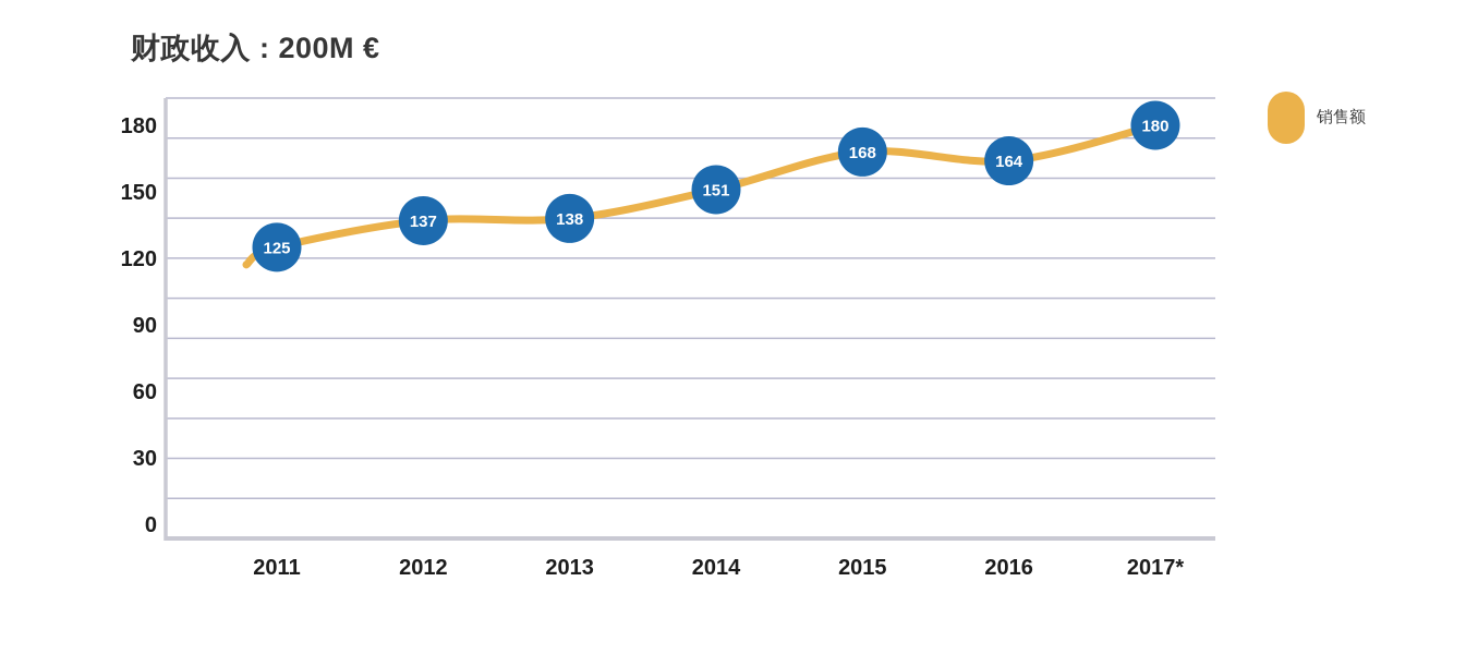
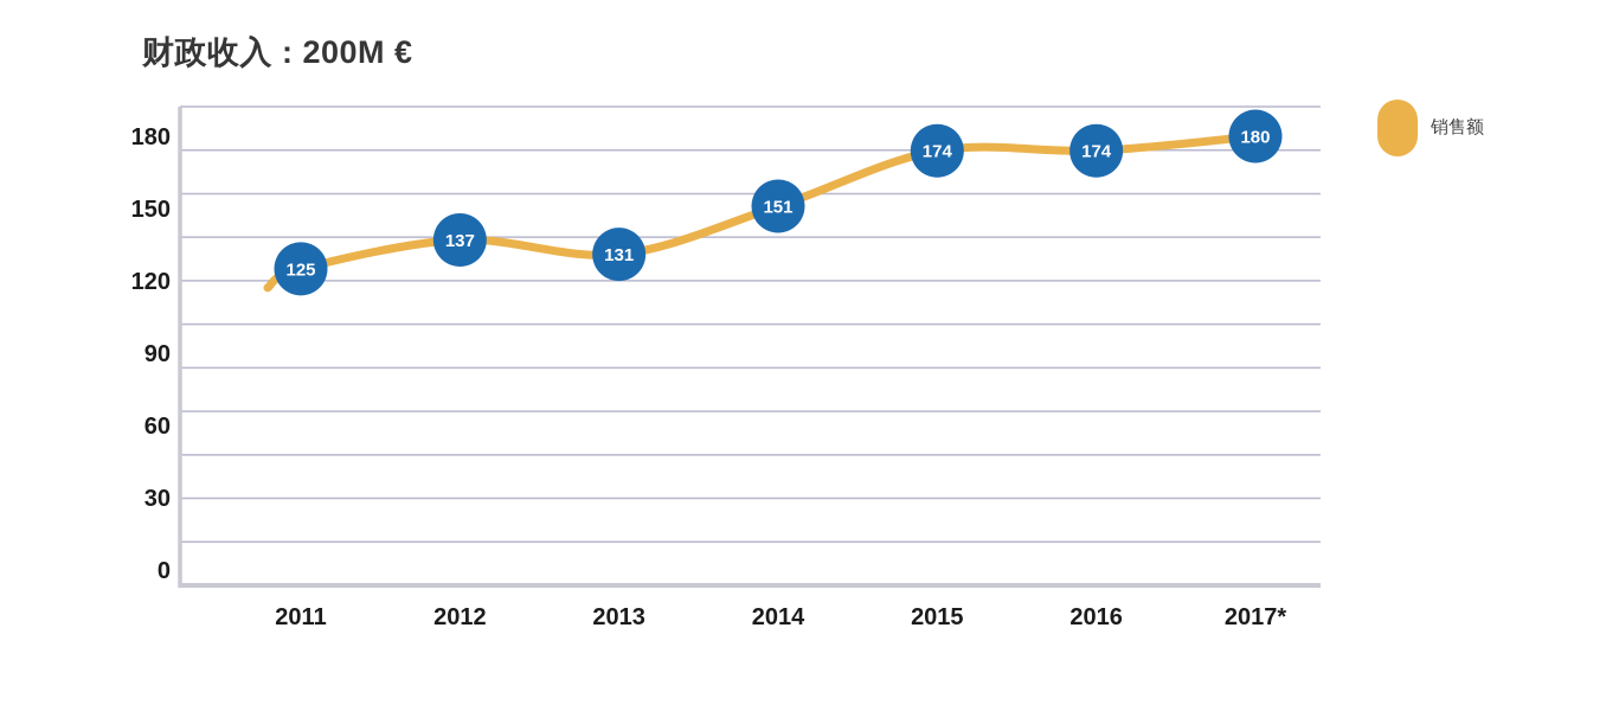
2013: 138 -> 131
2015: 168 -> 174
2016: 164 -> 174
